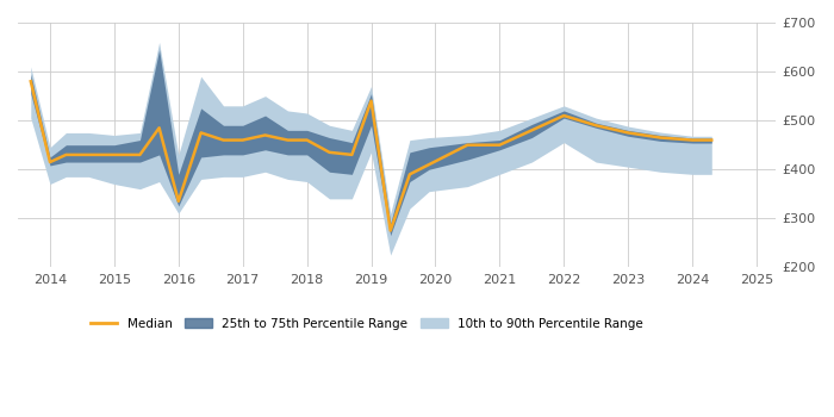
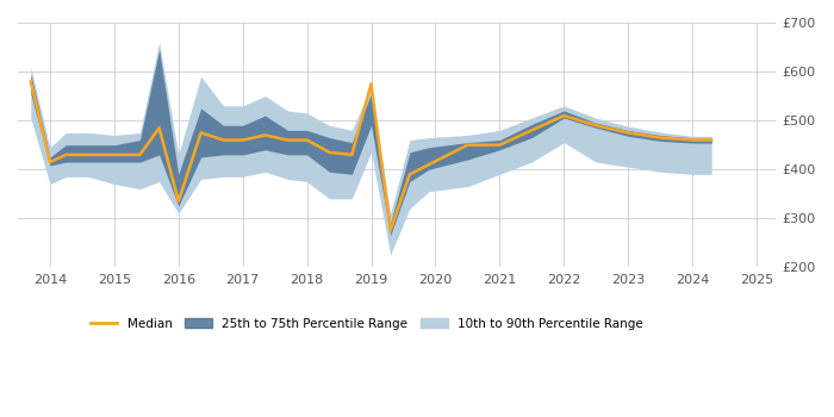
Median/2019: £540 -> £575
